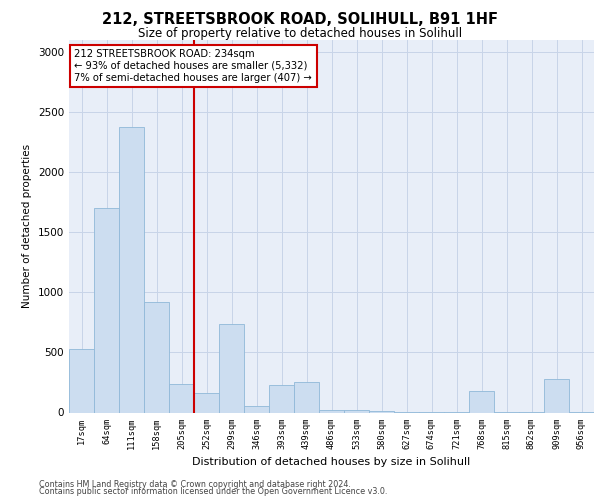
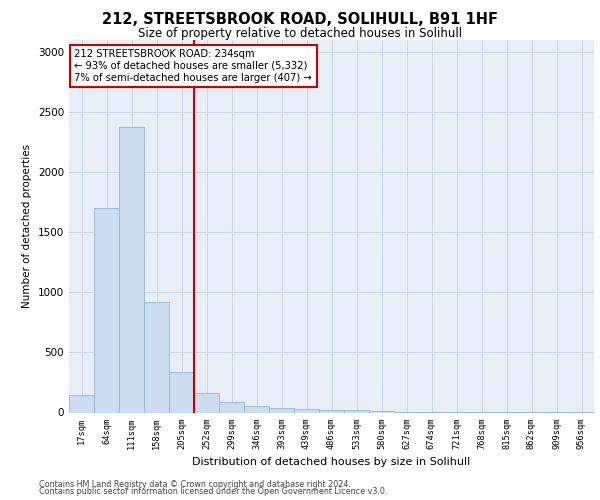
17sqm: 530 -> 140
205sqm: 240 -> 340
299sqm: 740 -> 80
393sqm: 230 -> 40
439sqm: 250 -> 20
768sqm: 180 -> 0
909sqm: 280 -> 0
